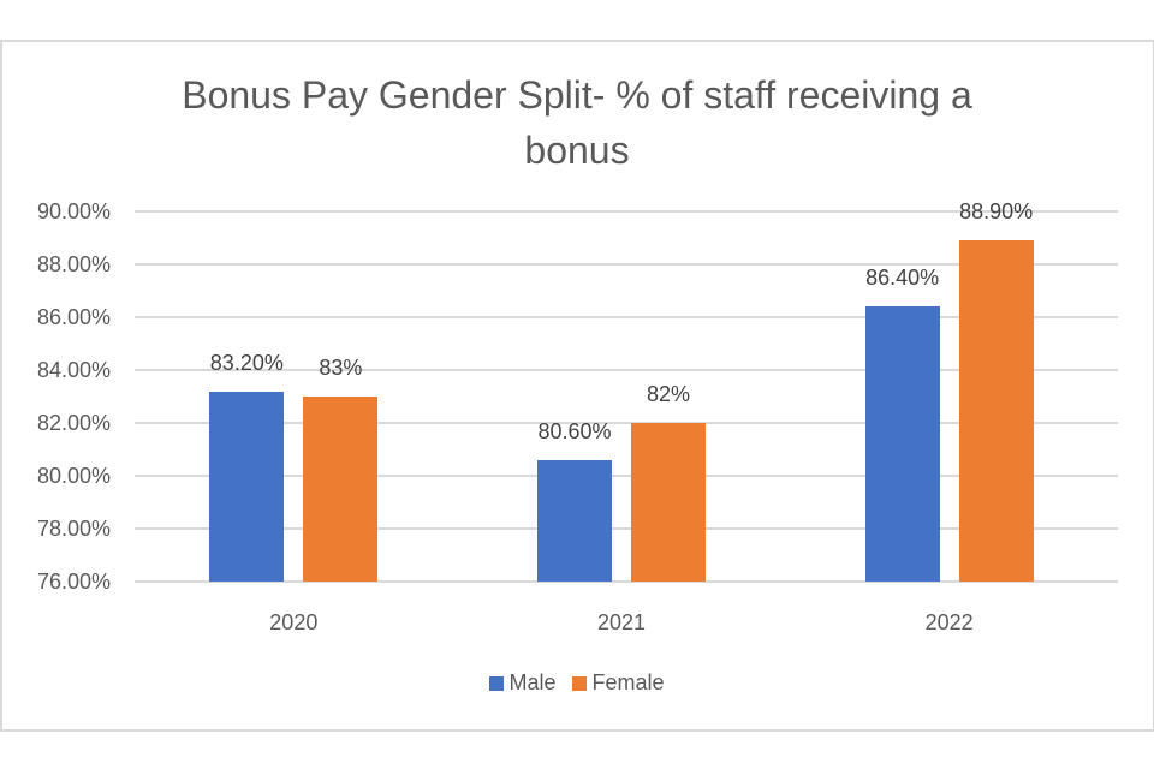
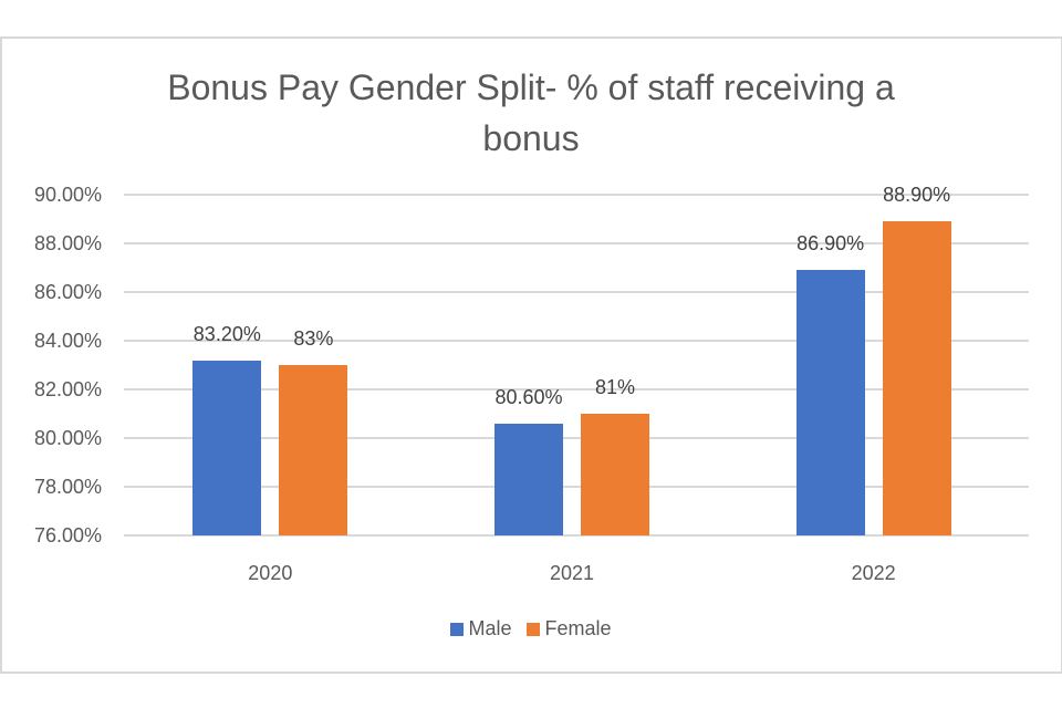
Female/2021: 82% -> 81%
Male/2022: 86.40% -> 86.90%
